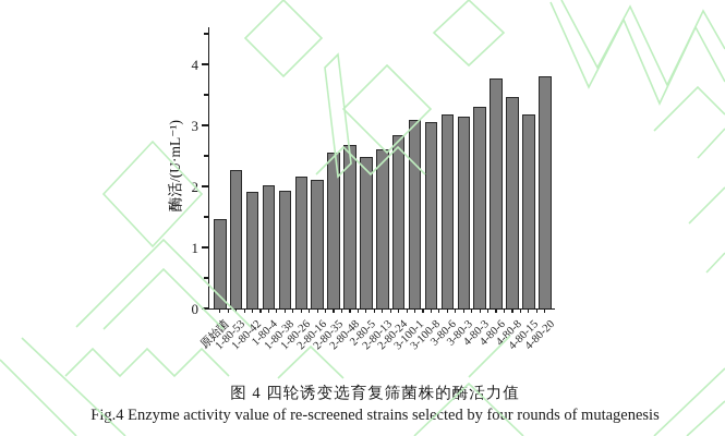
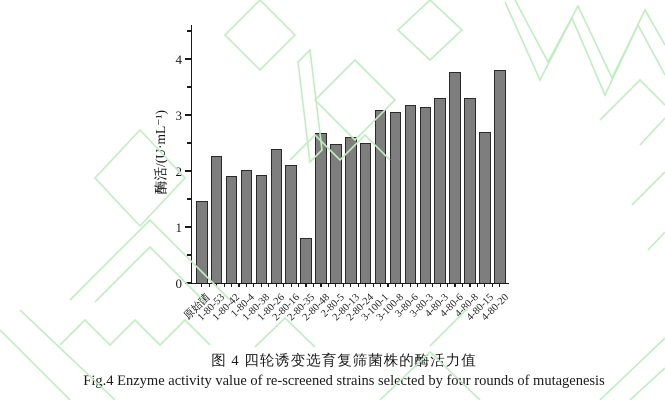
1-80-26: 2.2 -> 2.4
2-80-35: 2.5 -> 0.8
2-80-24: 2.8 -> 2.5
4-80-8: 3.5 -> 3.3
4-80-15: 3.2 -> 2.7
